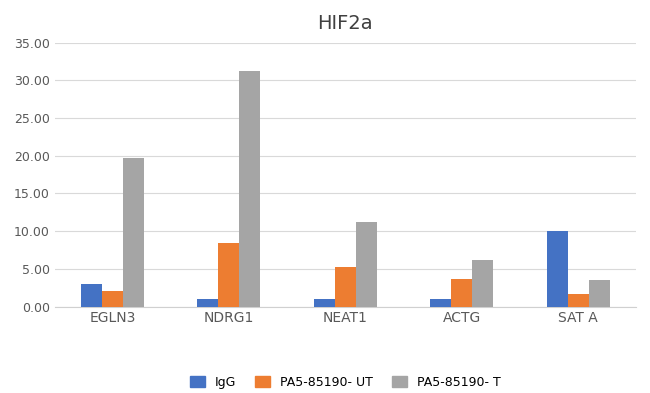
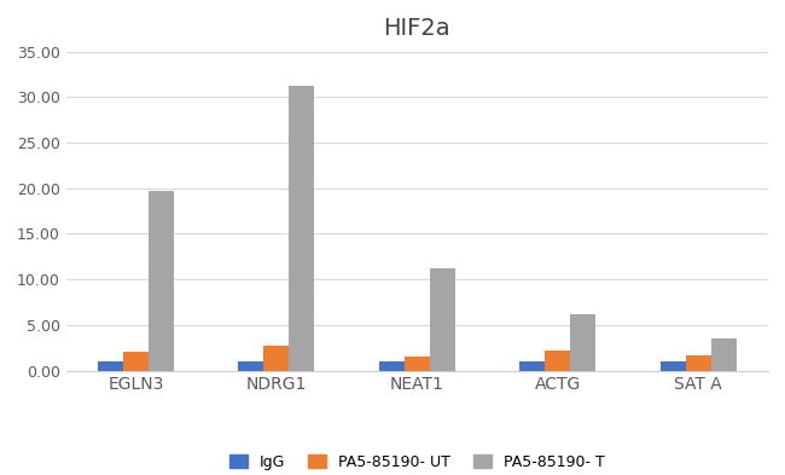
IgG/EGLN3: 3 -> 1
PA5-85190- UT/NDRG1: 8.4 -> 2.7
PA5-85190- UT/NEAT1: 5.2 -> 1.5
PA5-85190- UT/ACTG: 3.6 -> 2.2
IgG/SAT A: 10 -> 1
